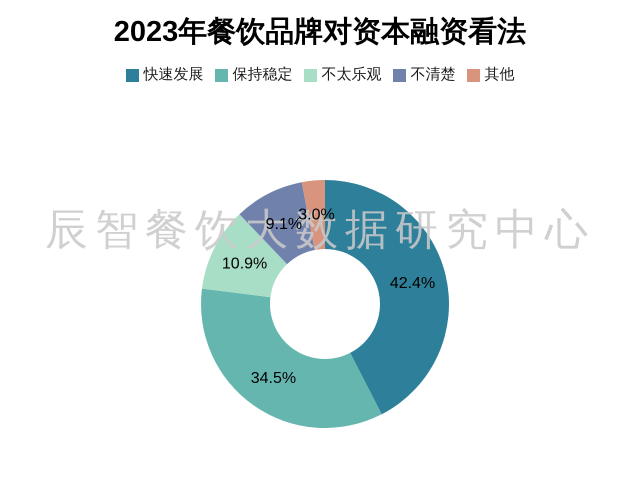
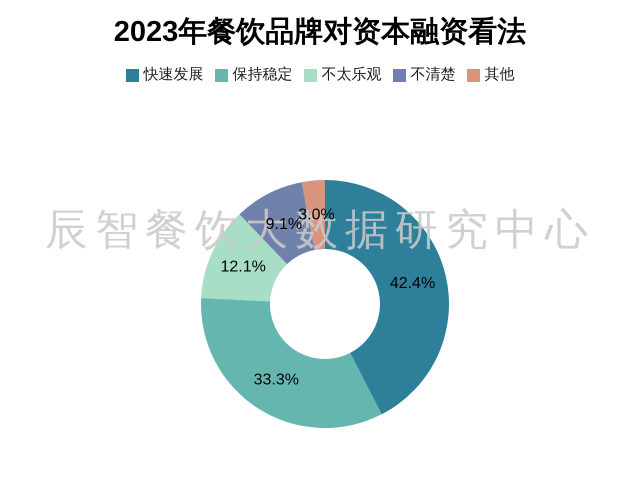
保持稳定: 34.5% -> 33.3%
不太乐观: 10.9% -> 12.1%
